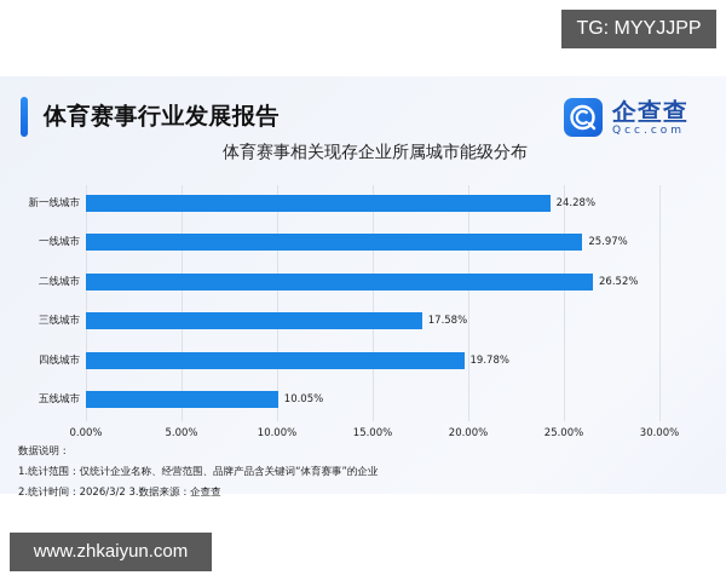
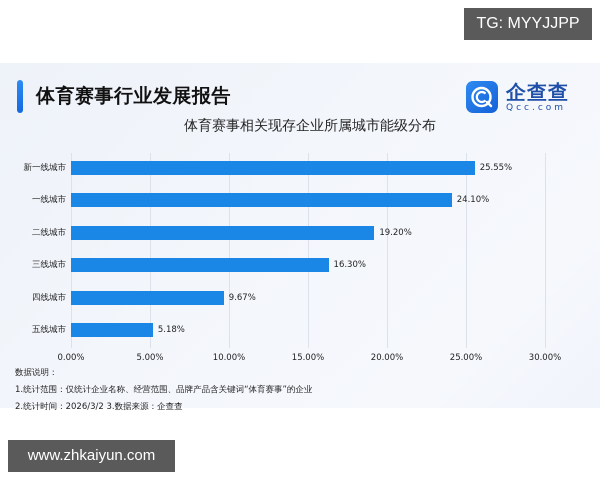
新一线城市: 24.28% -> 25.55%
一线城市: 25.97% -> 24.10%
二线城市: 26.52% -> 19.20%
三线城市: 17.58% -> 16.30%
四线城市: 19.78% -> 9.67%
五线城市: 10.05% -> 5.18%
